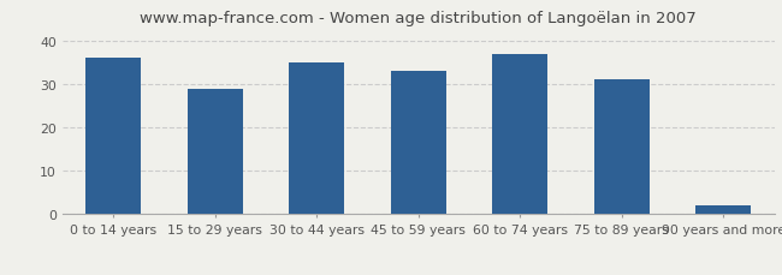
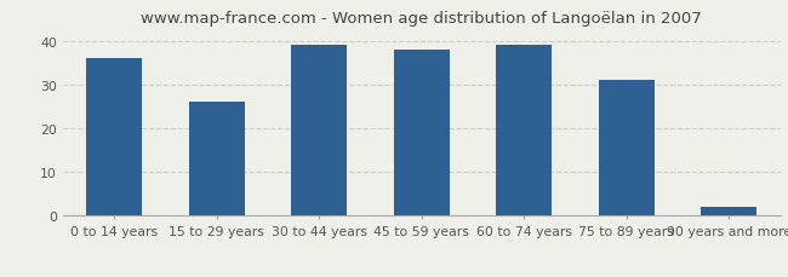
15 to 29 years: 29 -> 26
30 to 44 years: 35 -> 39
45 to 59 years: 33 -> 38
60 to 74 years: 37 -> 39
